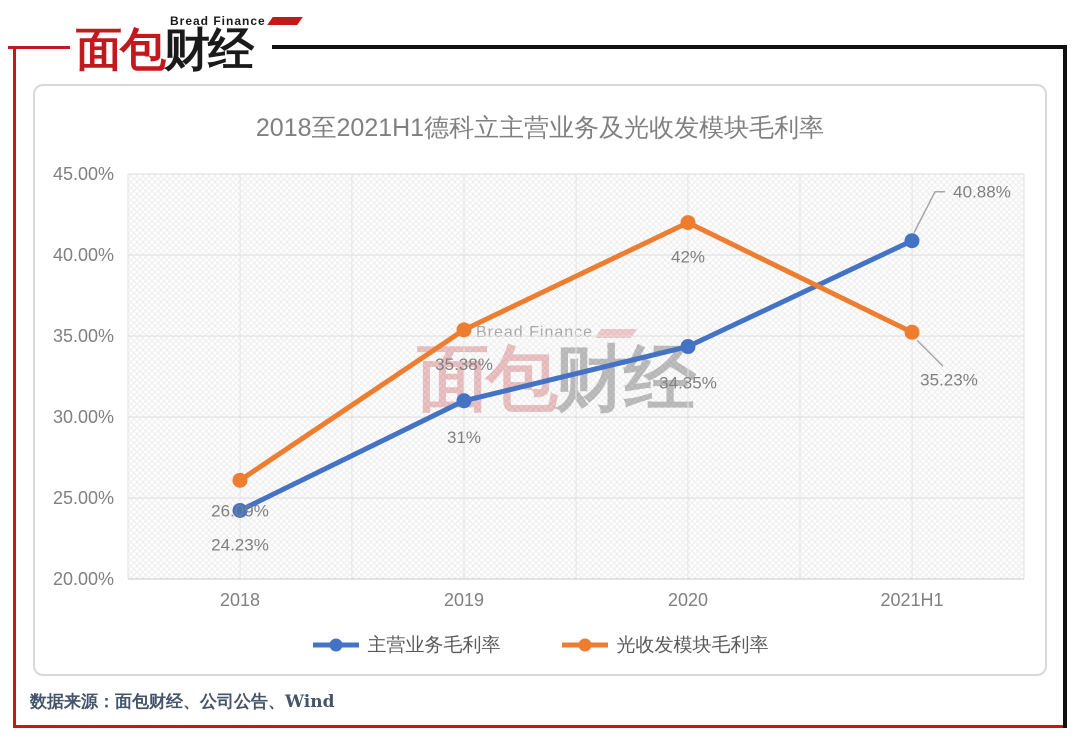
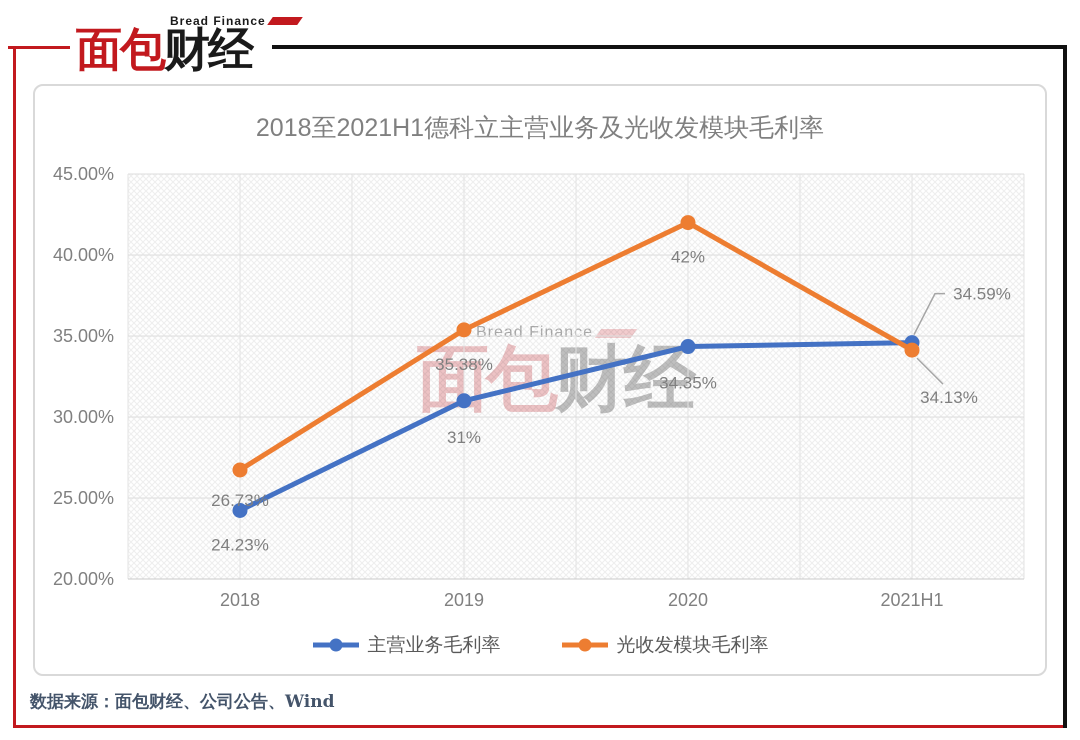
光收发模块毛利率/2018: 26.09% -> 26.73%
主营业务毛利率/2021H1: 40.88% -> 34.59%
光收发模块毛利率/2021H1: 35.23% -> 34.13%
